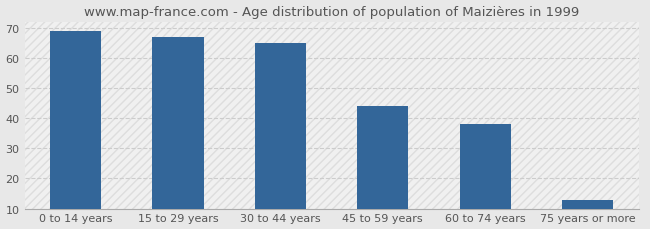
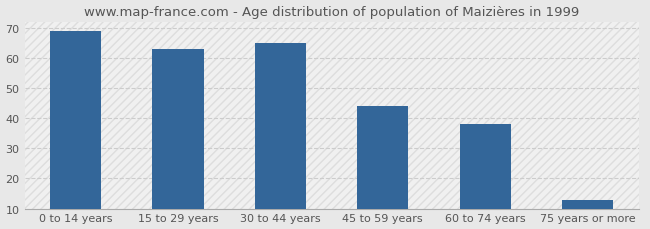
15 to 29 years: 67 -> 63
